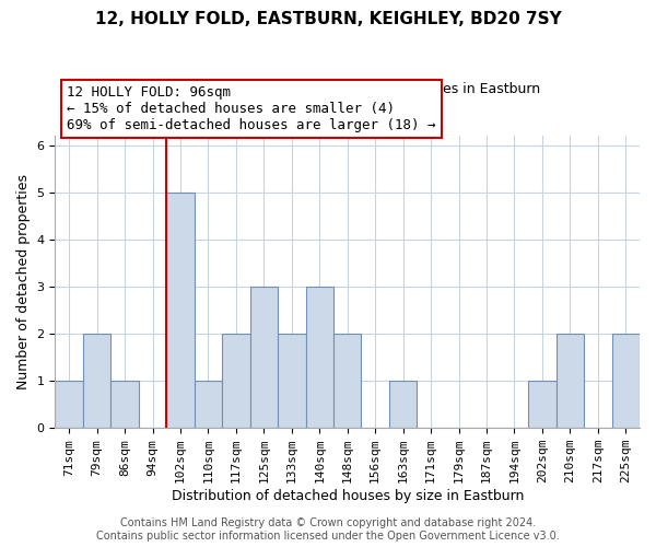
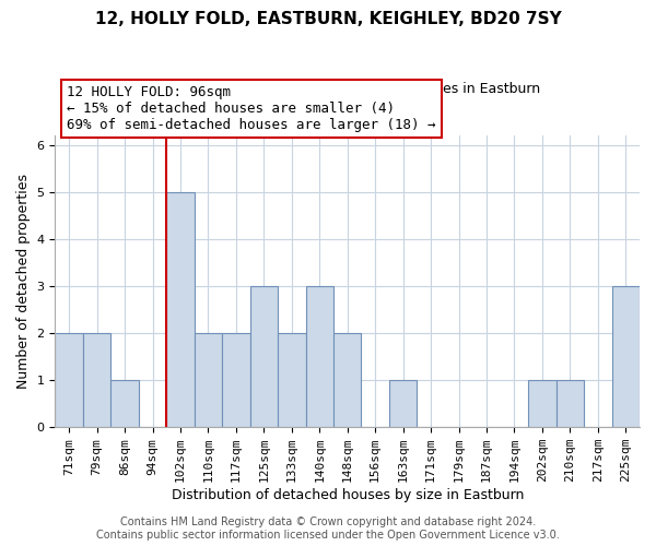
71sqm: 1 -> 2
110sqm: 1 -> 2
210sqm: 2 -> 1
225sqm: 2 -> 3
